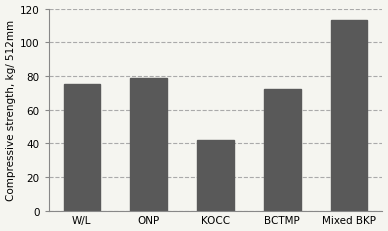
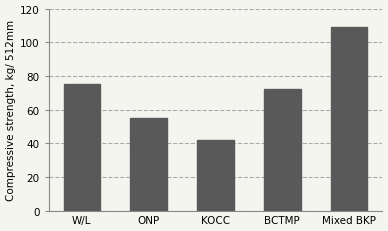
ONP: 79 -> 55
Mixed BKP: 113 -> 109
